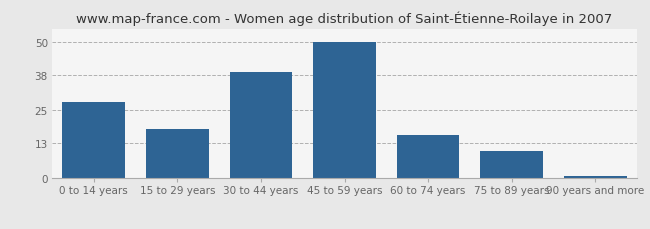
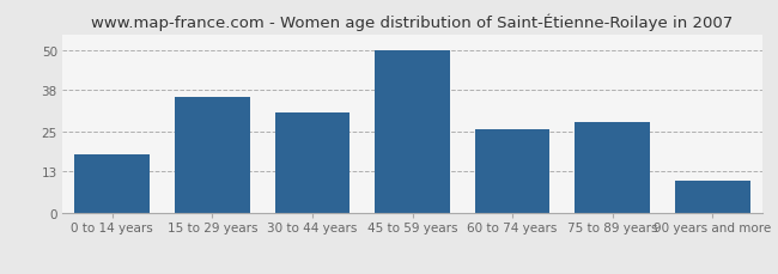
0 to 14 years: 28 -> 18
15 to 29 years: 18 -> 36
30 to 44 years: 39 -> 31
60 to 74 years: 16 -> 26
75 to 89 years: 10 -> 28
90 years and more: 1 -> 10
